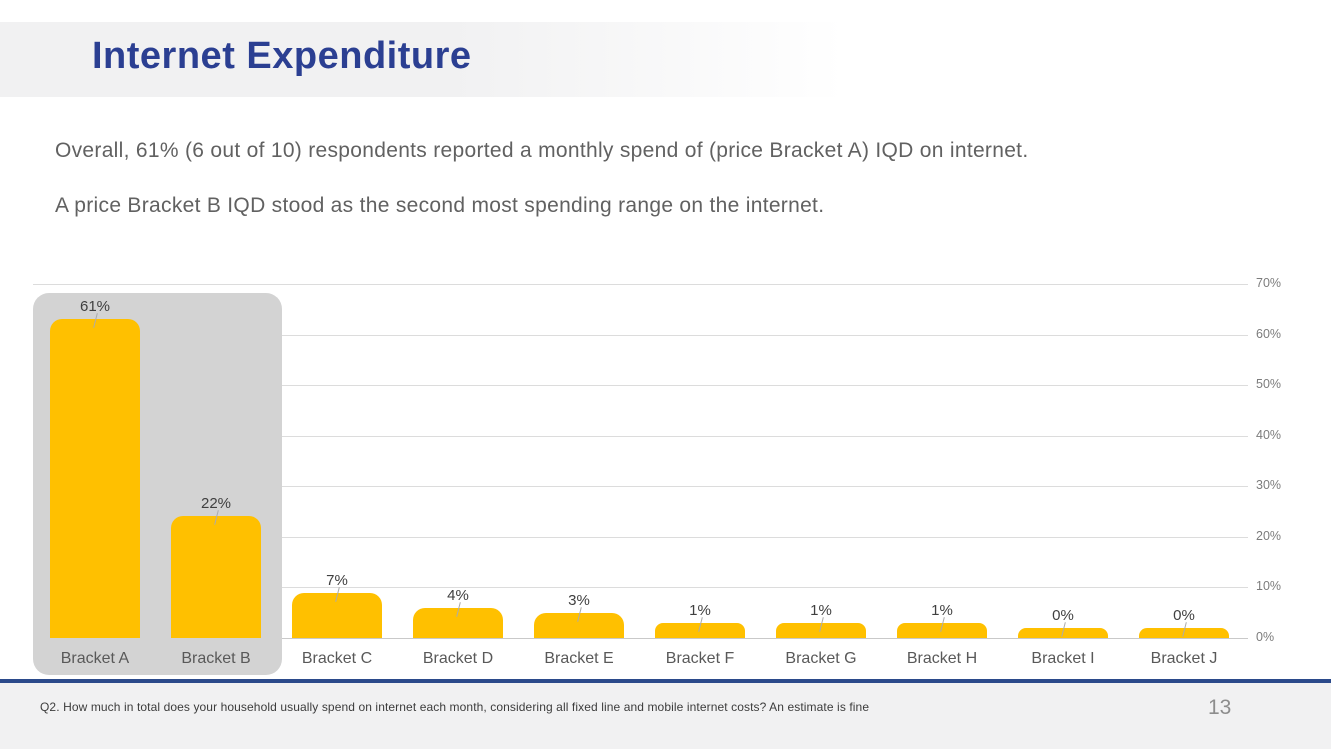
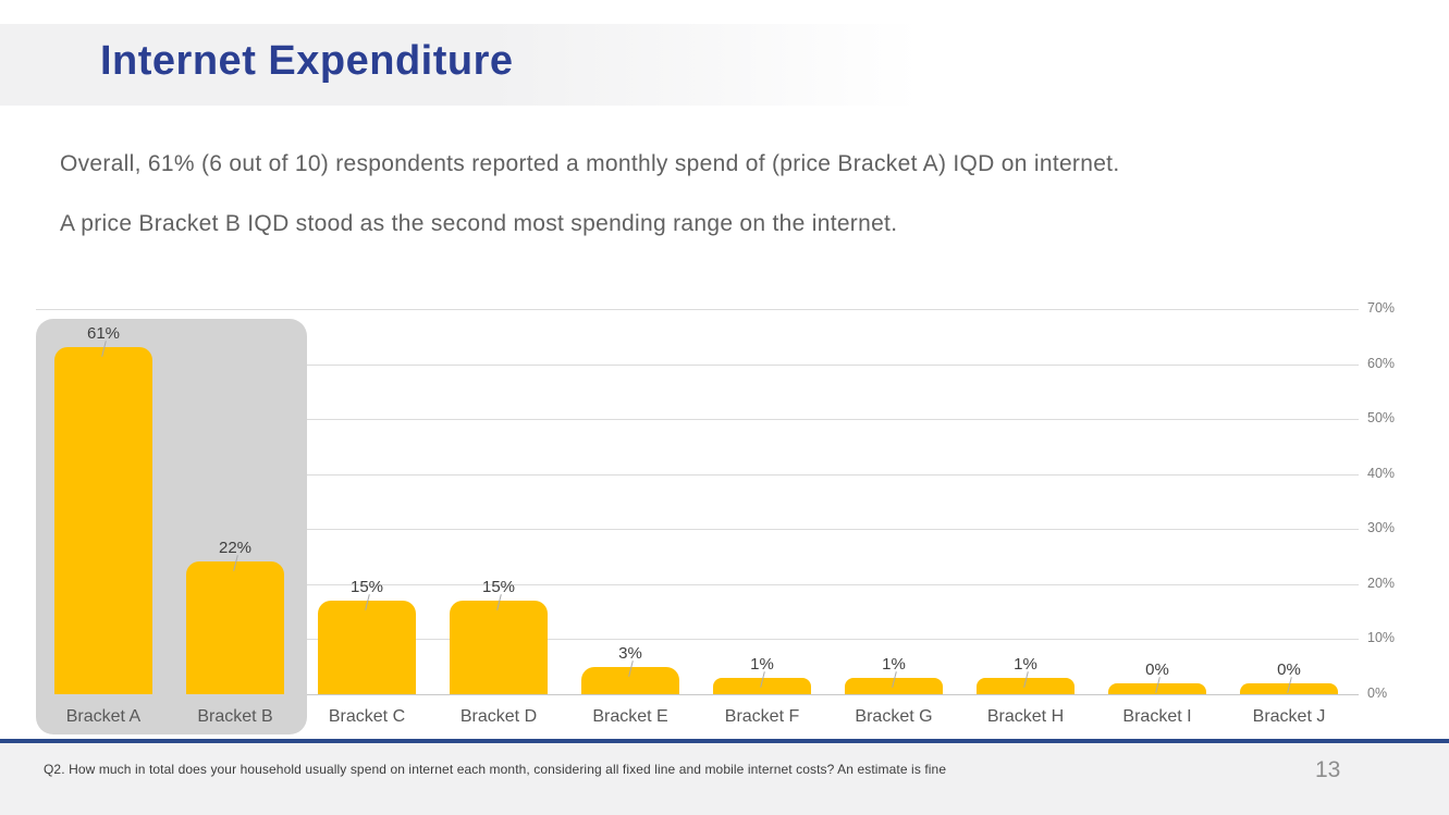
Bracket C: 7% -> 15%
Bracket D: 4% -> 15%
